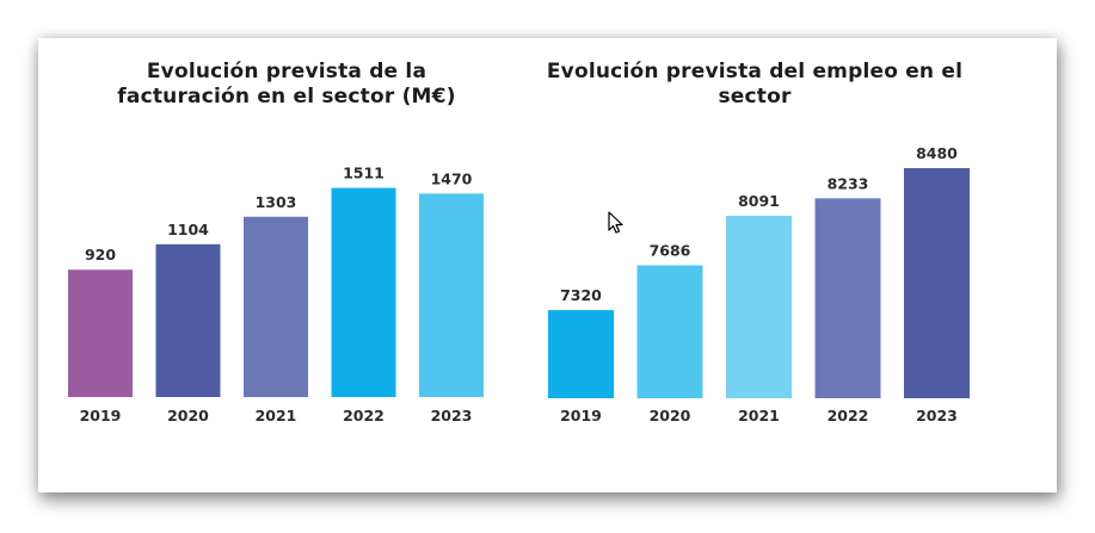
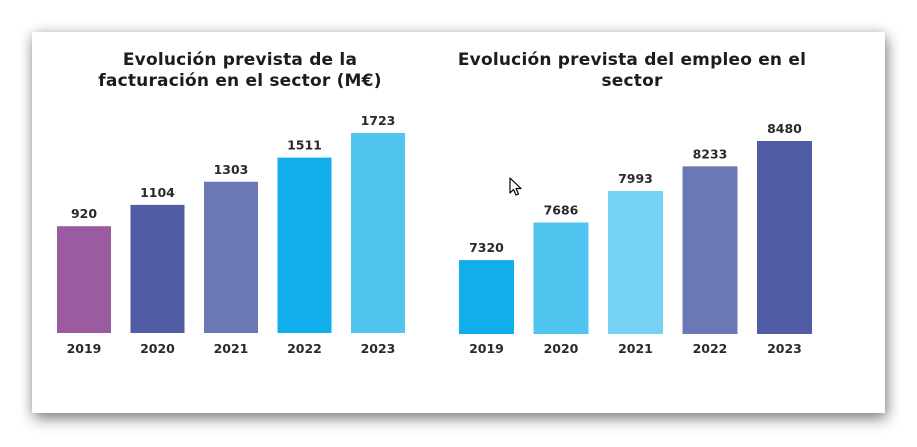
Evolución prevista de la facturación en el sector (M€)/2023: 1470 -> 1723
Evolución prevista del empleo en el sector/2021: 8091 -> 7993
